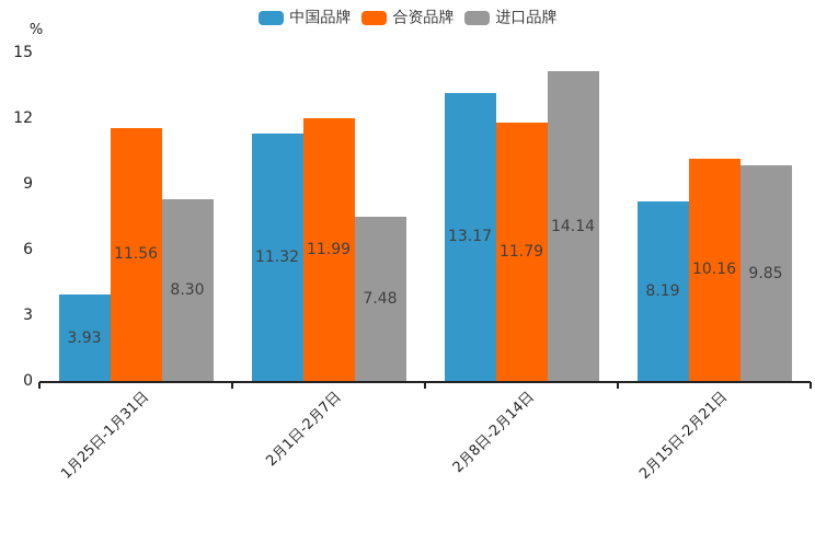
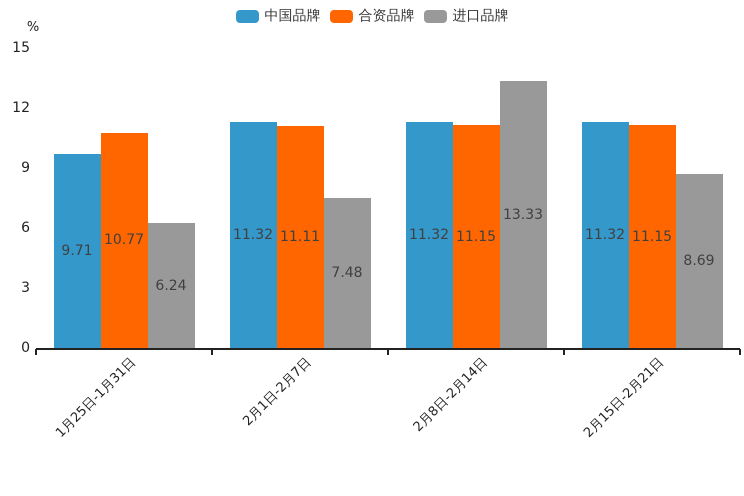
中国品牌/1月25日-1月31日: 3.93 -> 9.71
合资品牌/1月25日-1月31日: 11.56 -> 10.77
进口品牌/1月25日-1月31日: 8.30 -> 6.24
合资品牌/2月1日-2月7日: 11.99 -> 11.11
中国品牌/2月8日-2月14日: 13.17 -> 11.32
合资品牌/2月8日-2月14日: 11.79 -> 11.15
进口品牌/2月8日-2月14日: 14.14 -> 13.33
中国品牌/2月15日-2月21日: 8.19 -> 11.32
合资品牌/2月15日-2月21日: 10.16 -> 11.15
进口品牌/2月15日-2月21日: 9.85 -> 8.69
